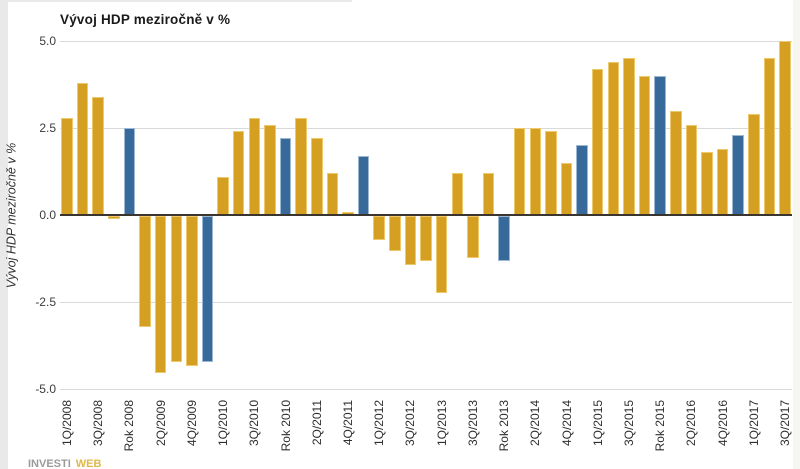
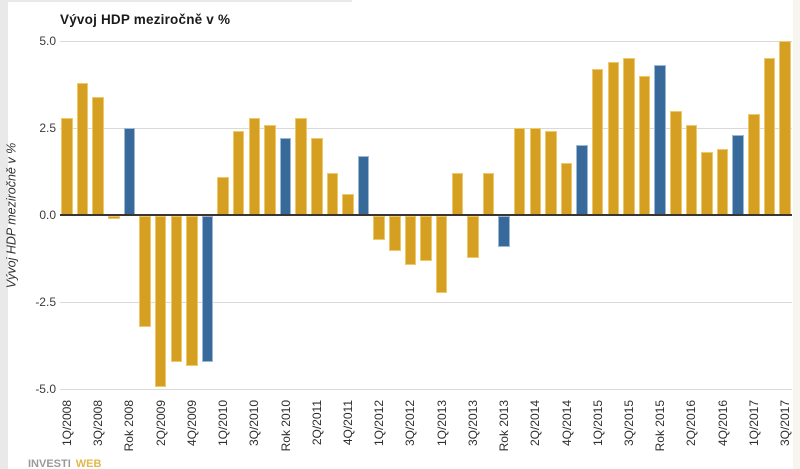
2Q/2009: -4.5 -> -4.9
4Q/2011: 0.1 -> 0.6
Rok 2013: -1.3 -> -0.9
Rok 2015: 4.0 -> 4.3
